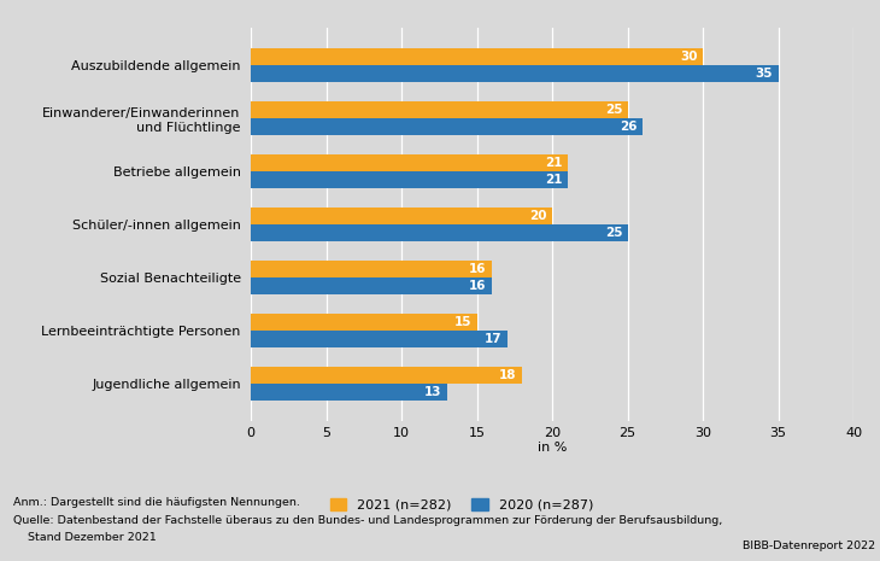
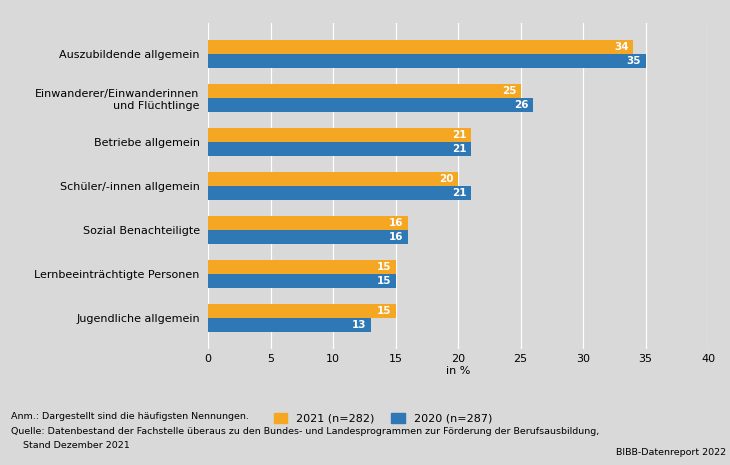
2021 (n=282)/Auszubildende allgemein: 30 -> 34
2020 (n=287)/Schüler/-innen allgemein: 25 -> 21
2020 (n=287)/Lernbeeinträchtigte Personen: 17 -> 15
2021 (n=282)/Jugendliche allgemein: 18 -> 15
